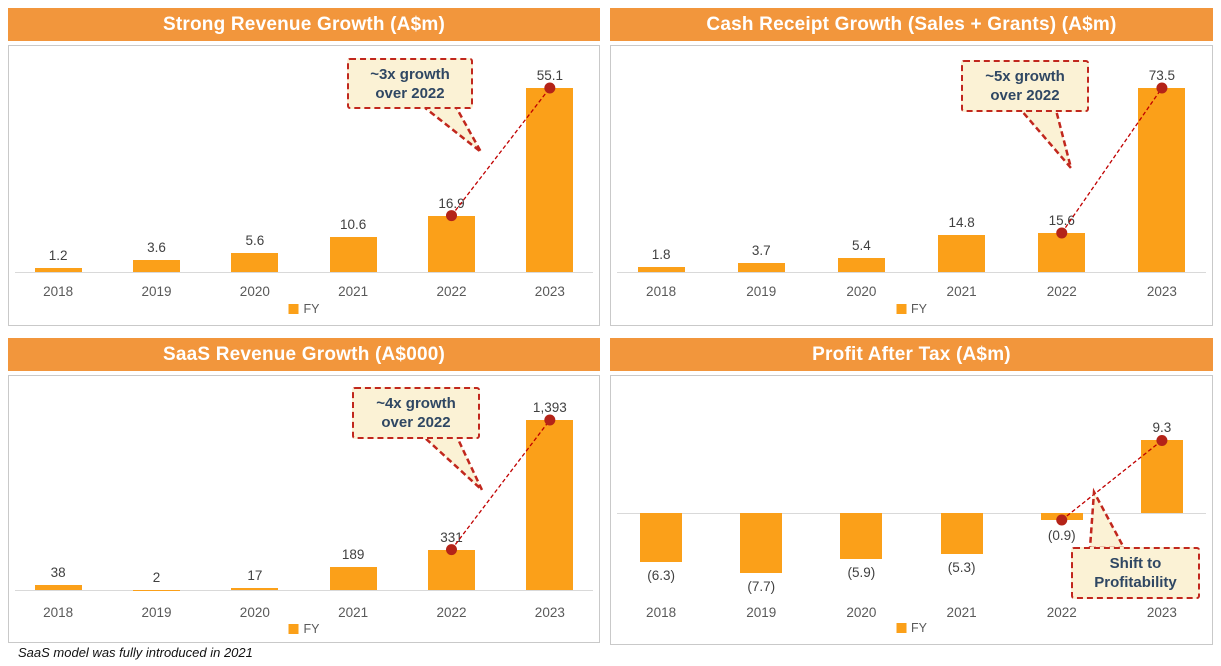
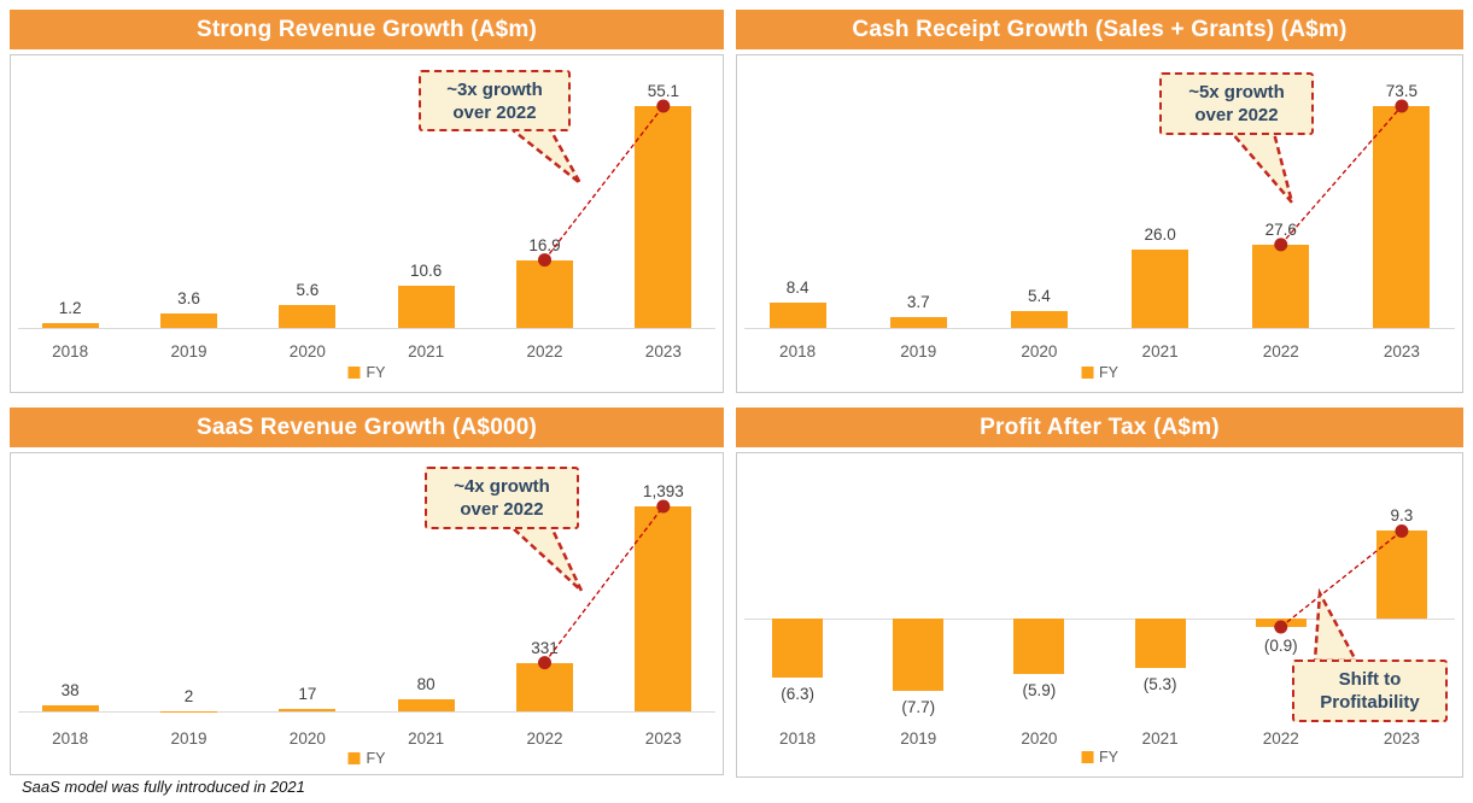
Cash Receipt Growth (Sales + Grants) (A$m)/2018: 1.8 -> 8.4
Cash Receipt Growth (Sales + Grants) (A$m)/2021: 14.8 -> 26.0
Cash Receipt Growth (Sales + Grants) (A$m)/2022: 15.6 -> 27.6
SaaS Revenue Growth (A$000)/2021: 189 -> 80
